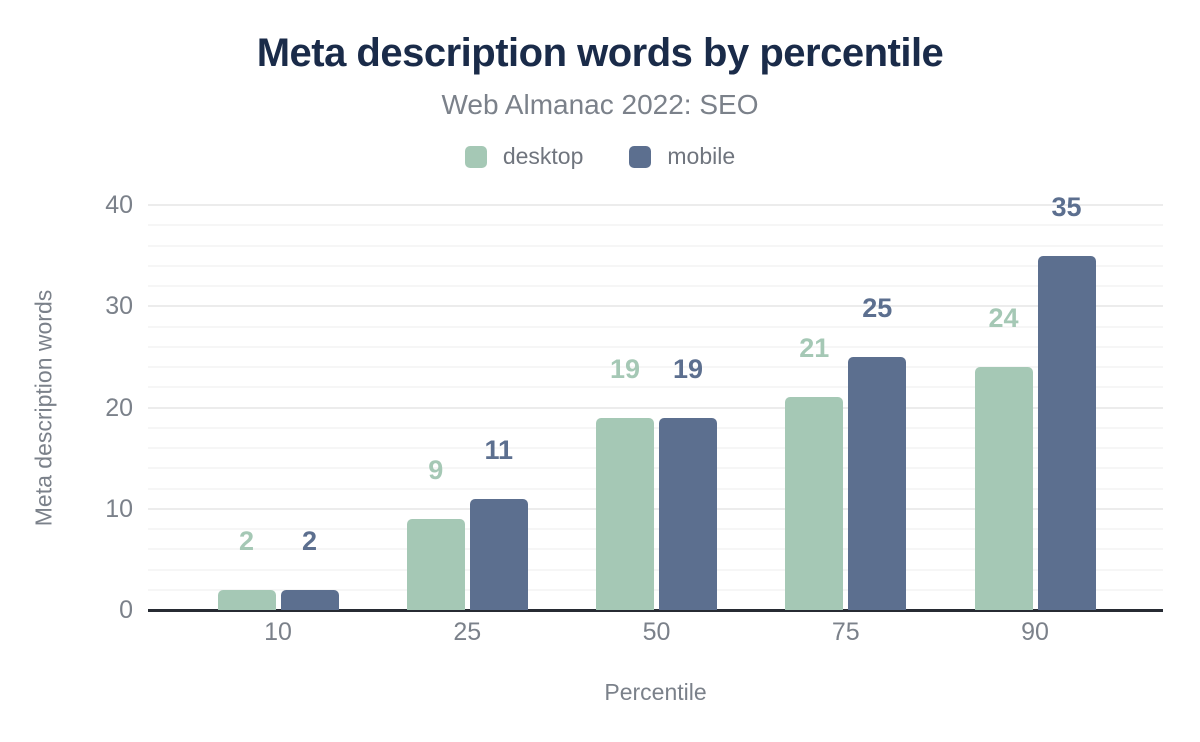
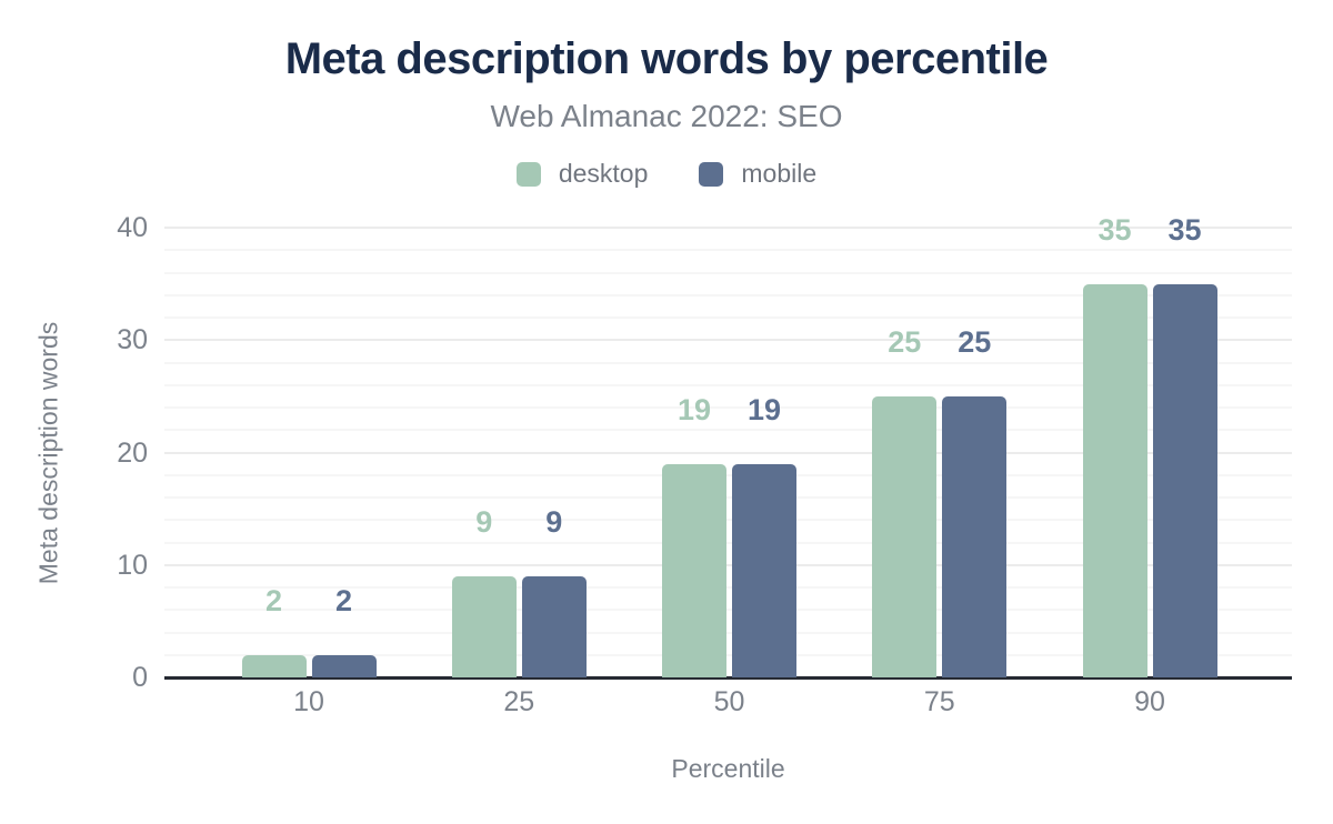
mobile/25: 11 -> 9
desktop/75: 21 -> 25
desktop/90: 24 -> 35
